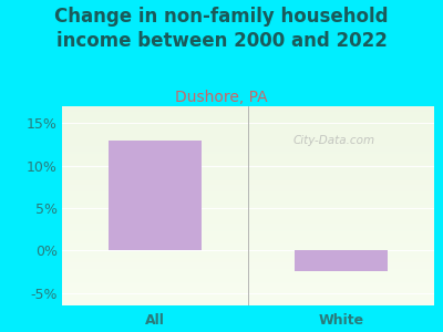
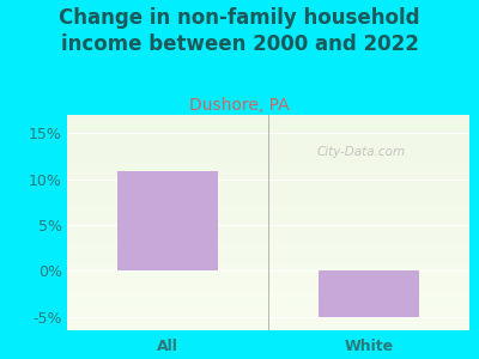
All: 13.0% -> 10.8%
White: -2.5% -> -5.0%
